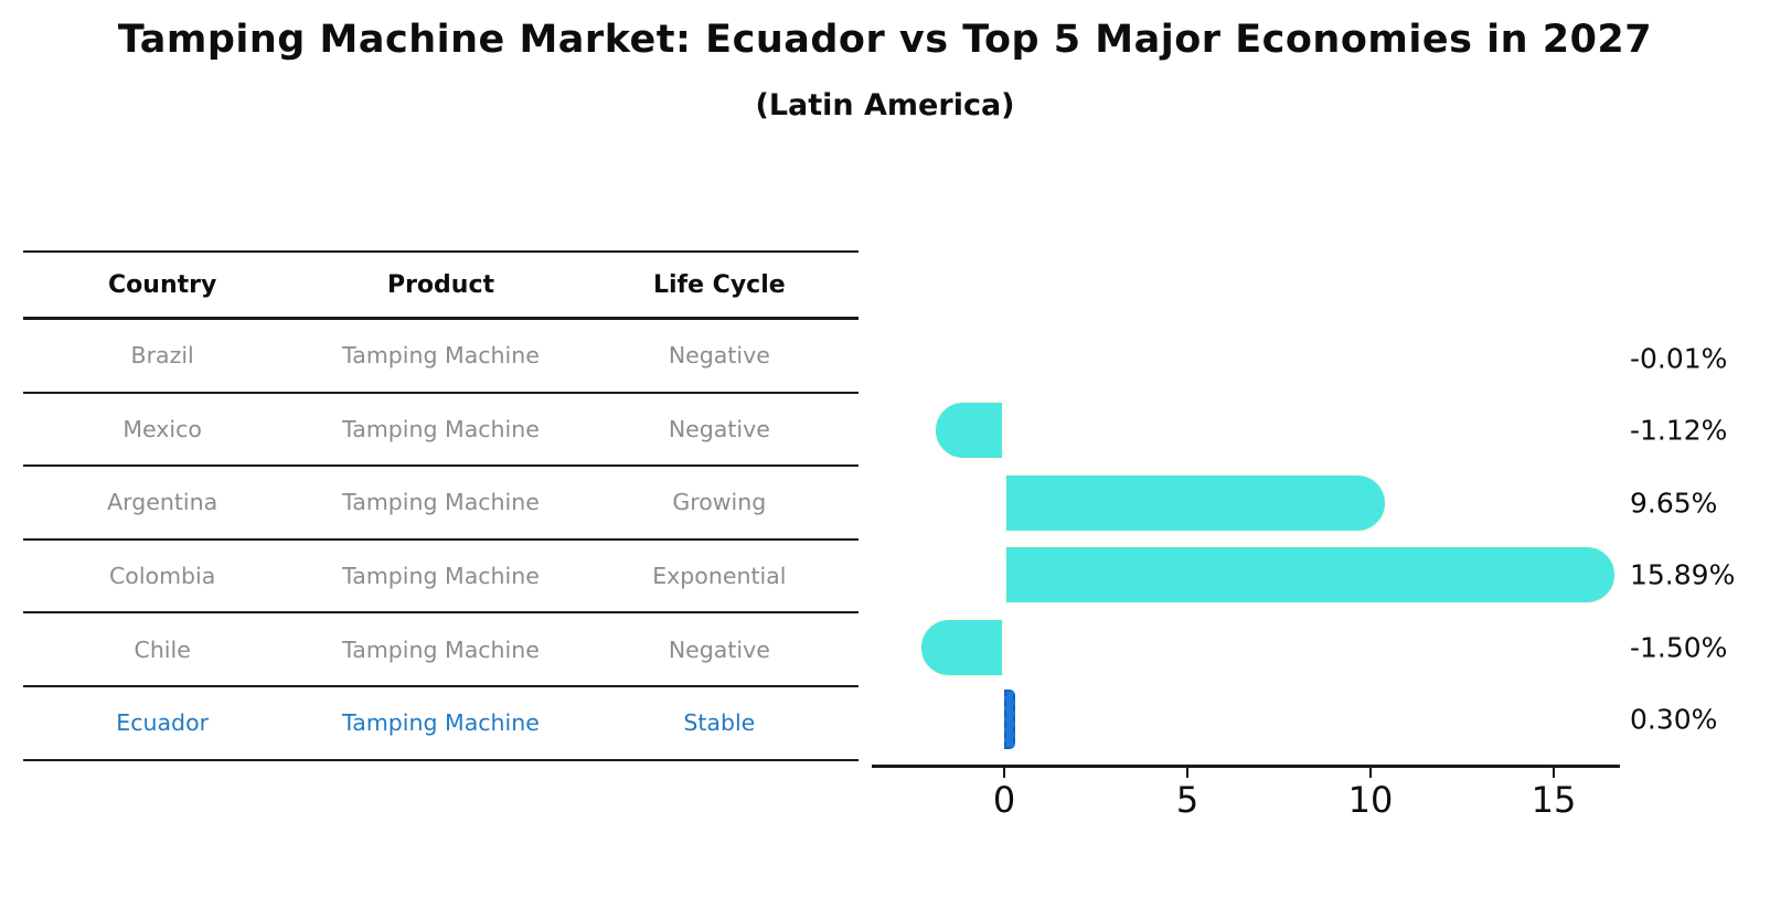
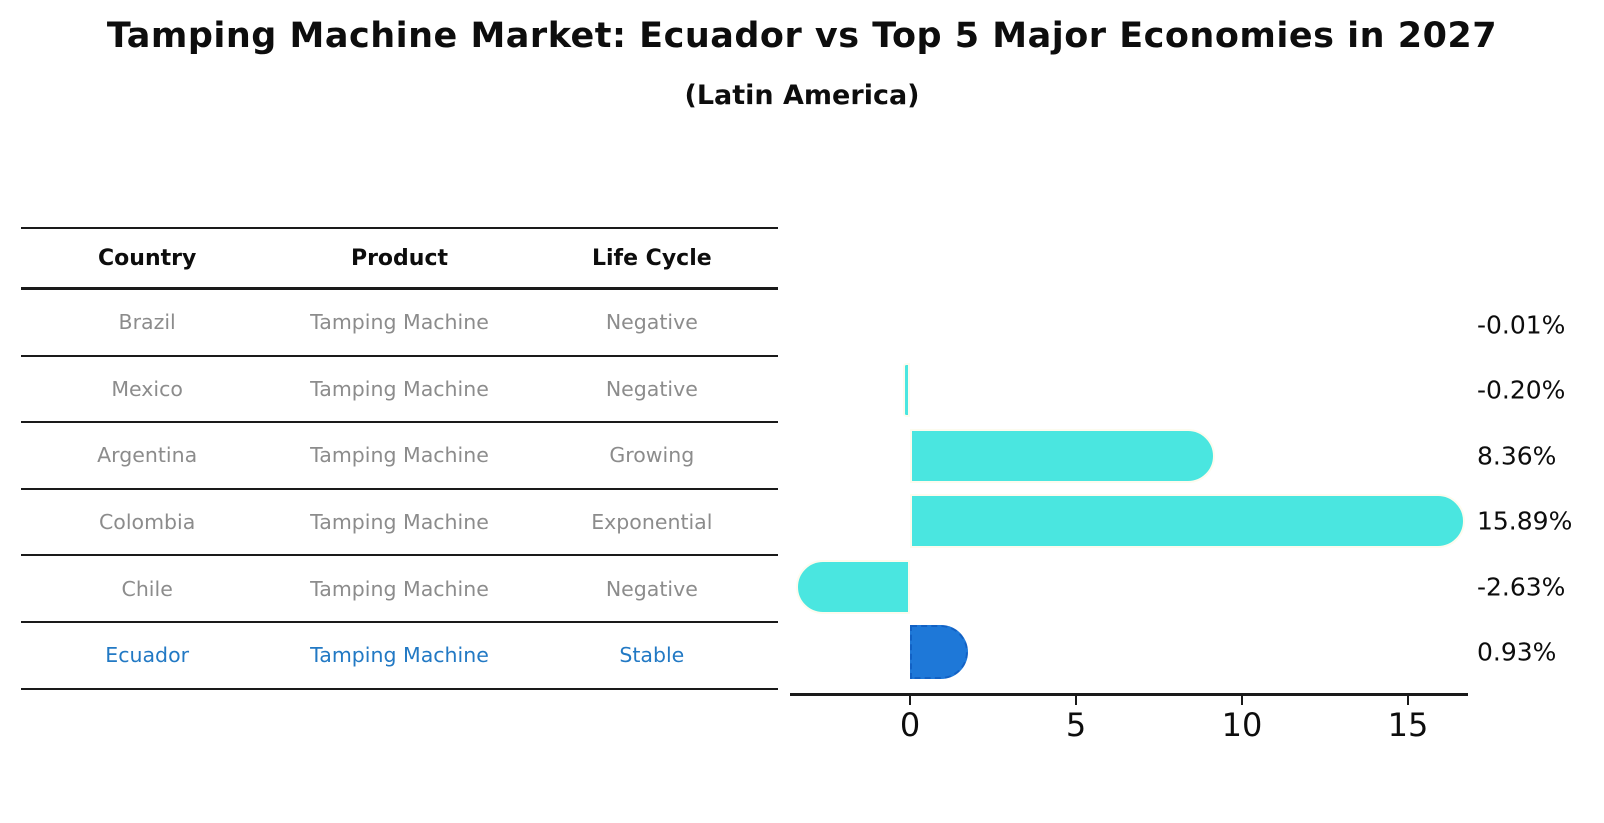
Mexico: -1.12% -> -0.20%
Argentina: 9.65% -> 8.36%
Chile: -1.50% -> -2.63%
Ecuador: 0.30% -> 0.93%
